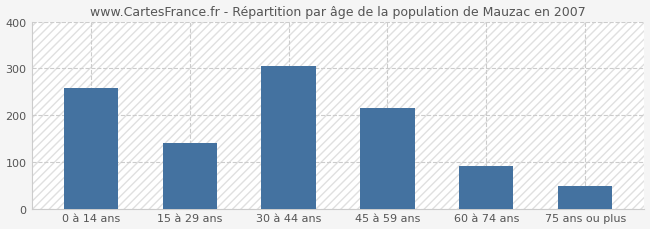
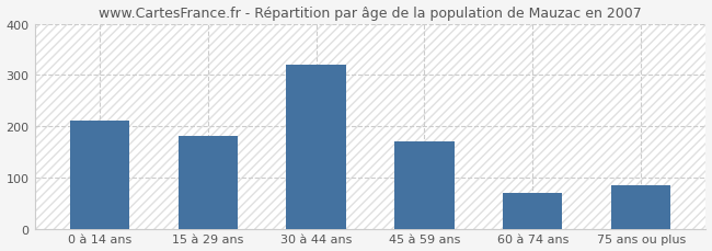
0 à 14 ans: 258 -> 210
15 à 29 ans: 140 -> 180
30 à 44 ans: 305 -> 320
45 à 59 ans: 215 -> 170
60 à 74 ans: 90 -> 70
75 ans ou plus: 48 -> 85
